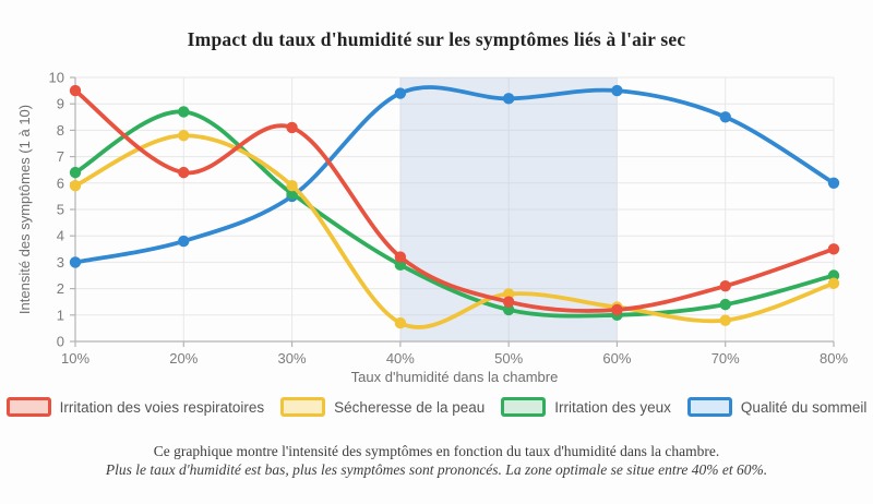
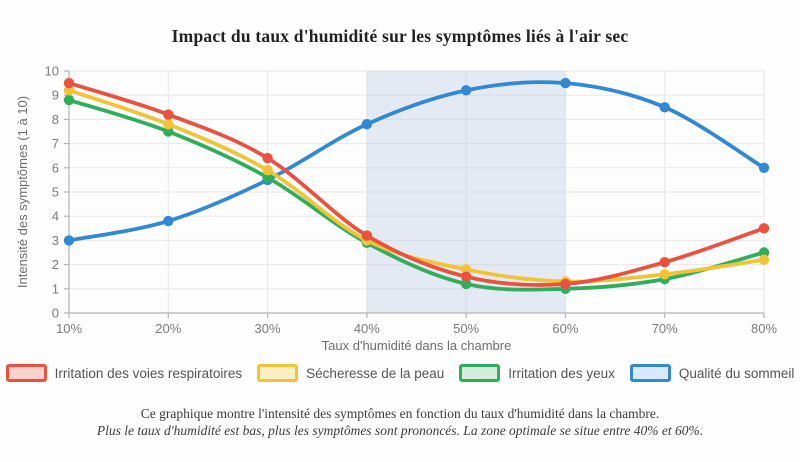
Sécheresse de la peau/10%: 5.9 -> 9.2
Irritation des yeux/10%: 6.4 -> 8.8
Irritation des voies respiratoires/20%: 6.4 -> 8.2
Irritation des yeux/20%: 8.7 -> 7.5
Irritation des voies respiratoires/30%: 8.1 -> 6.4
Sécheresse de la peau/40%: 0.7 -> 3.0
Qualité du sommeil/40%: 9.4 -> 7.8
Sécheresse de la peau/70%: 0.8 -> 1.6
